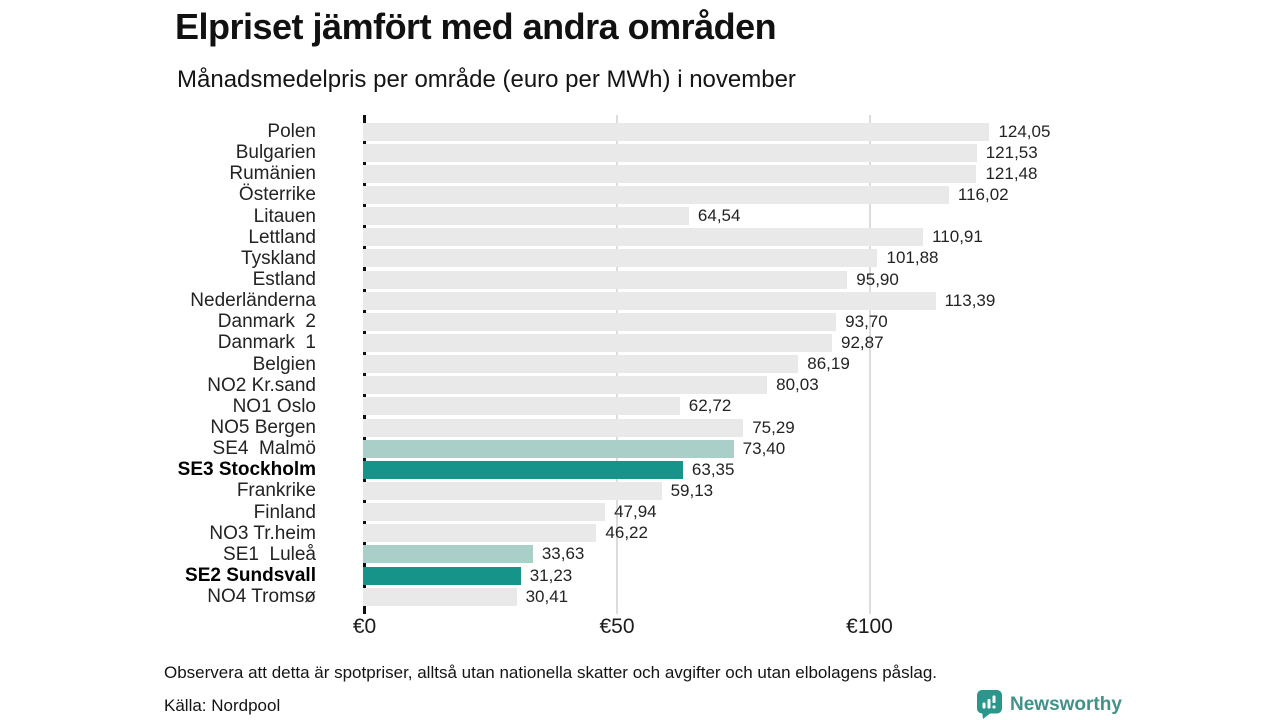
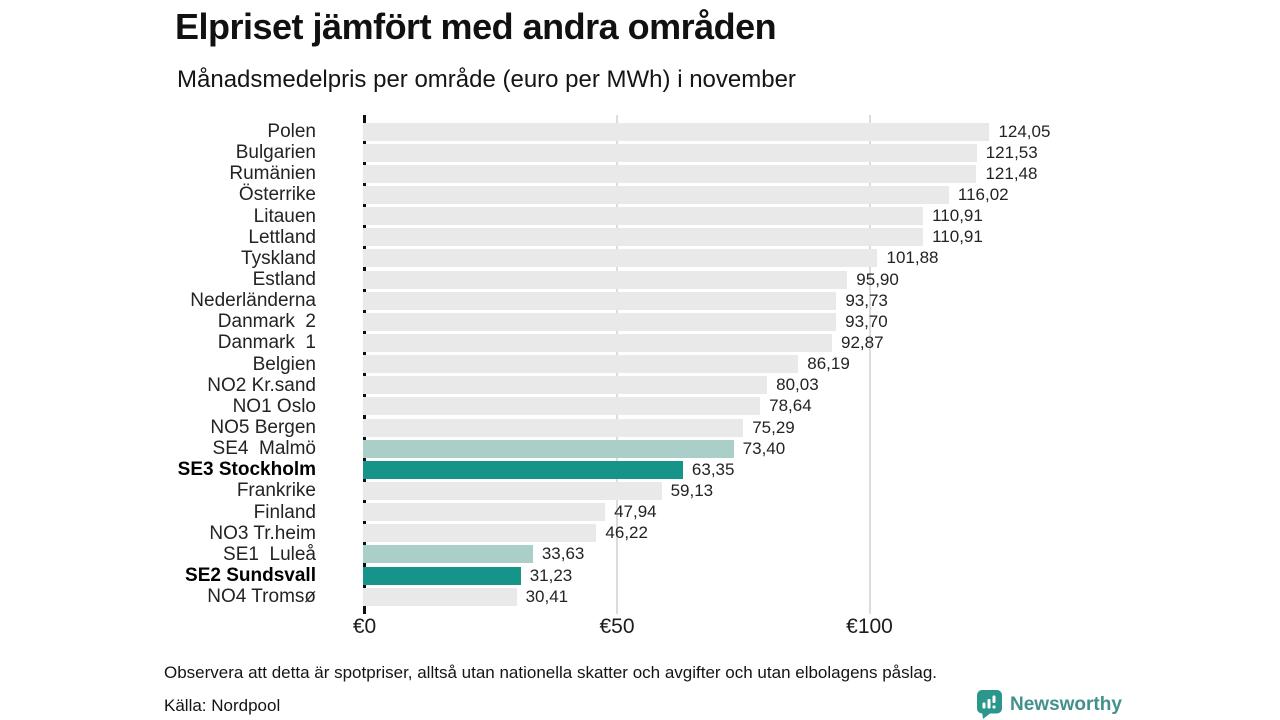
Litauen: 64,54 -> 110,91
Nederländerna: 113,39 -> 93,73
NO1 Oslo: 62,72 -> 78,64
